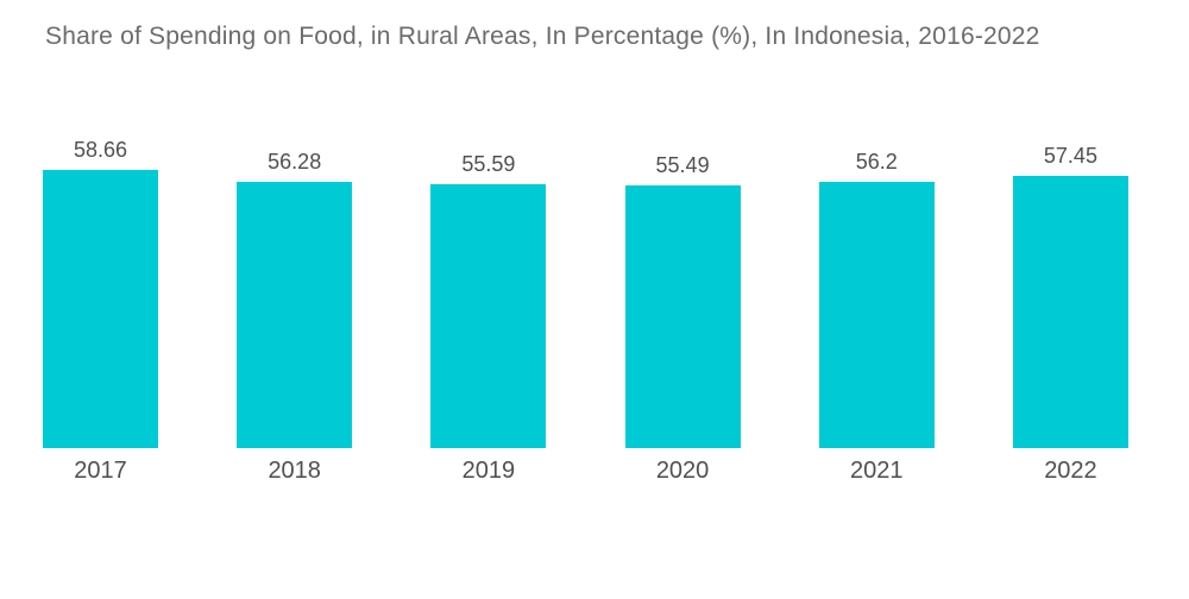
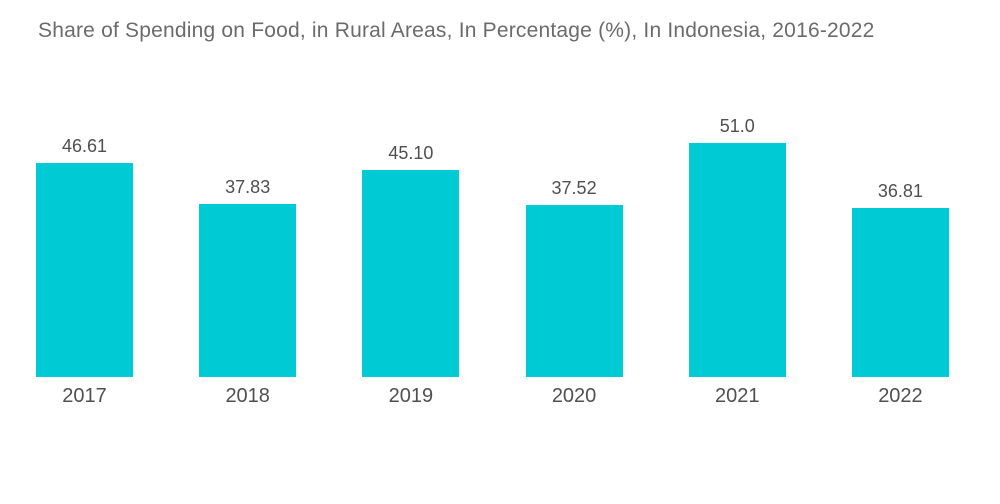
2017: 58.66 -> 46.61
2018: 56.28 -> 37.83
2019: 55.59 -> 45.10
2020: 55.49 -> 37.52
2021: 56.2 -> 51.0
2022: 57.45 -> 36.81
